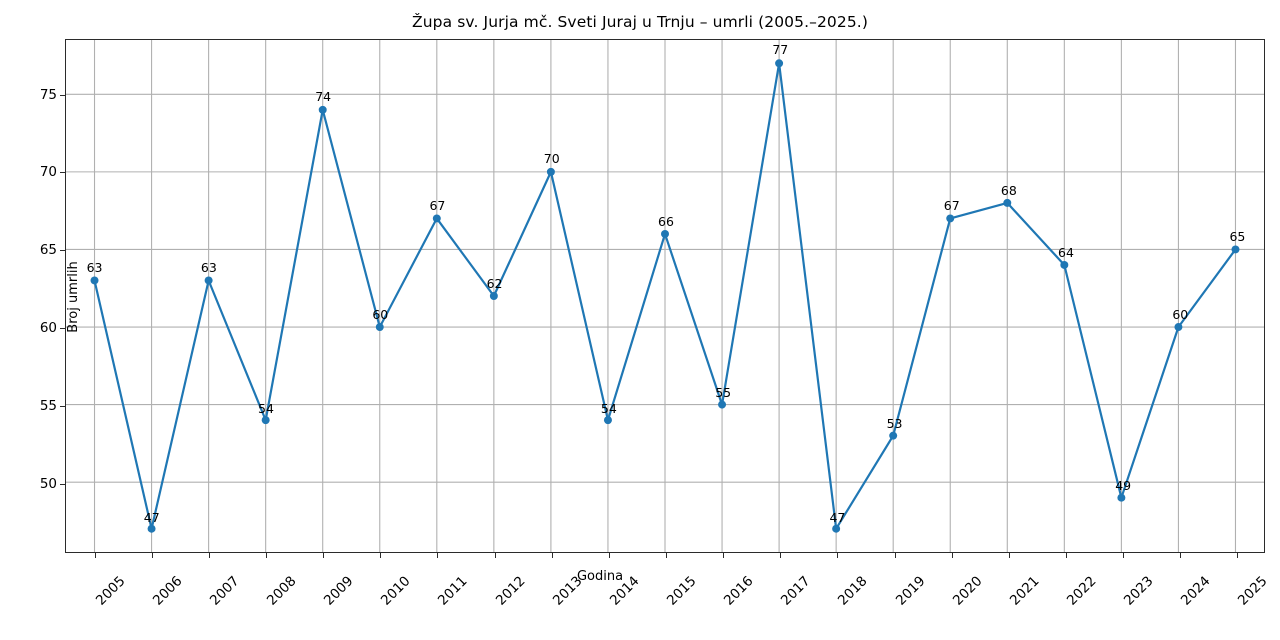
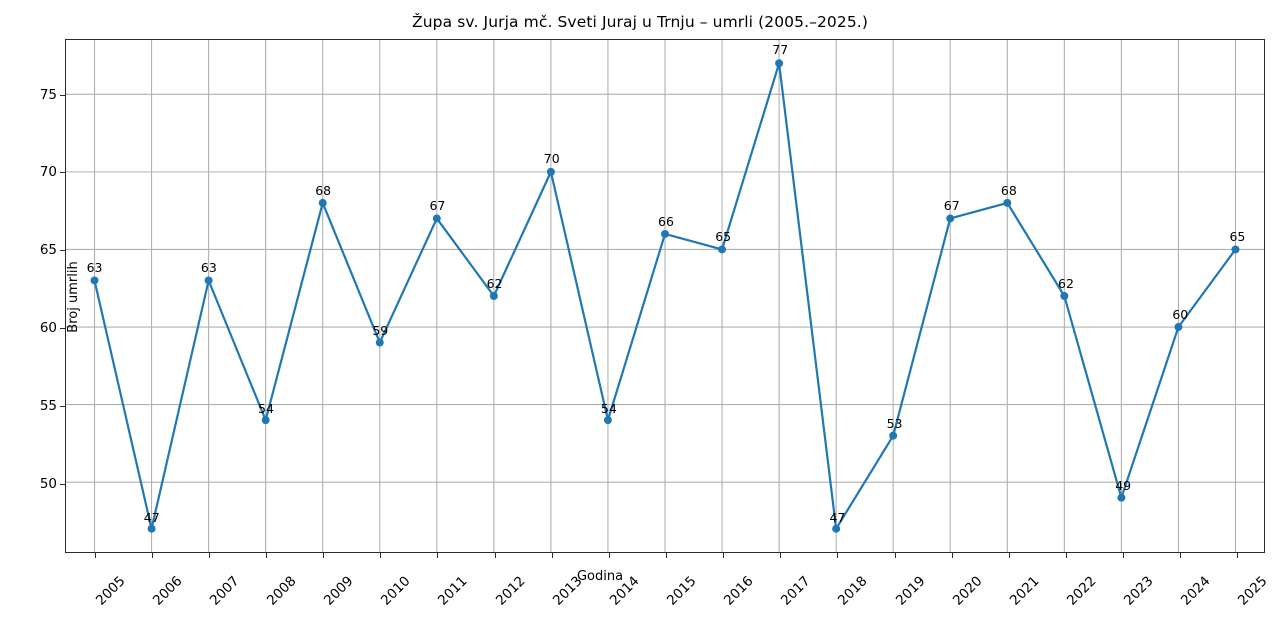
2009: 74 -> 68
2010: 60 -> 59
2016: 55 -> 65
2022: 64 -> 62
